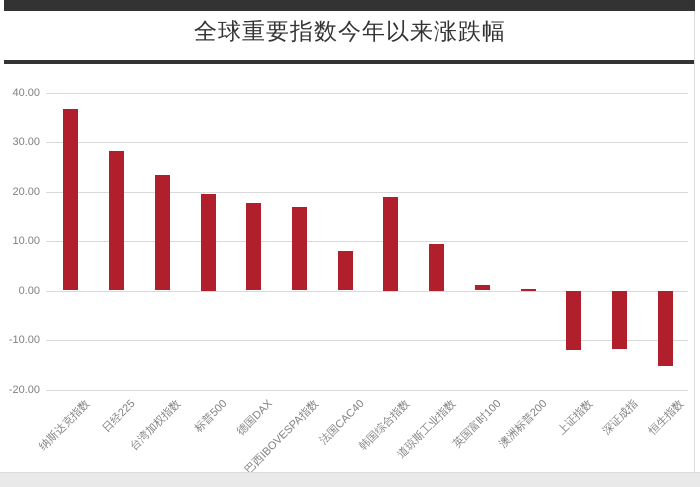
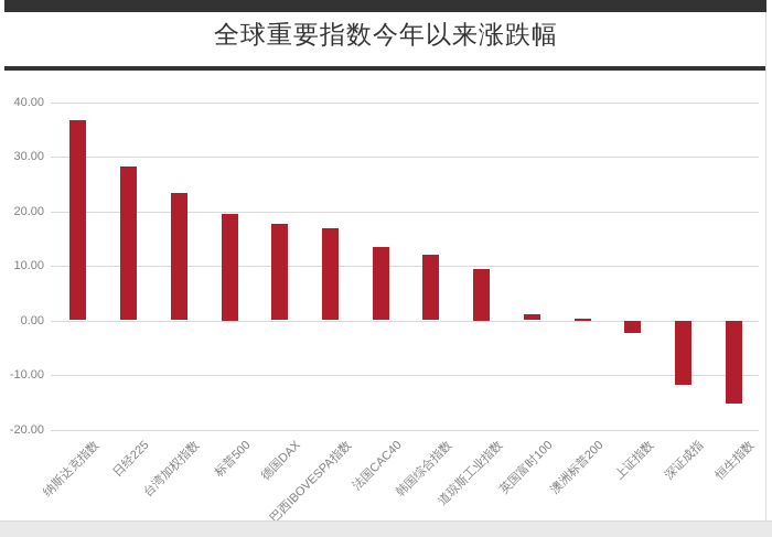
法国CAC40: 8 -> 13
韩国综合指数: 19 -> 12
上证指数: -12 -> -2
